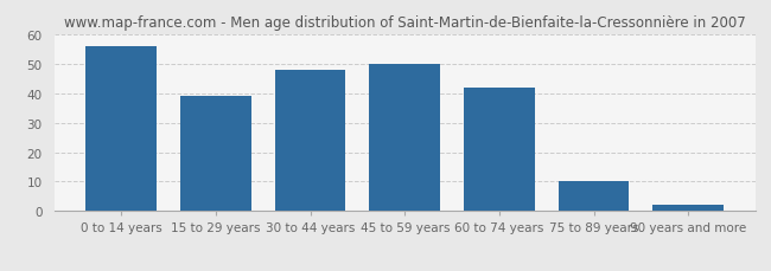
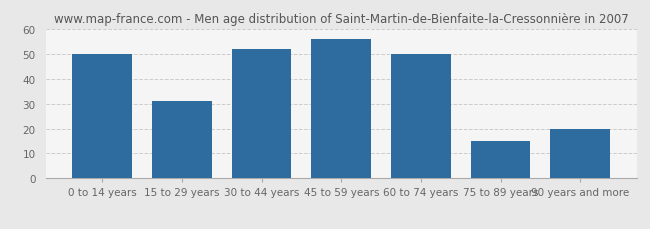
0 to 14 years: 56 -> 50
15 to 29 years: 39 -> 31
30 to 44 years: 48 -> 52
45 to 59 years: 50 -> 56
60 to 74 years: 42 -> 50
75 to 89 years: 10 -> 15
90 years and more: 2 -> 20
